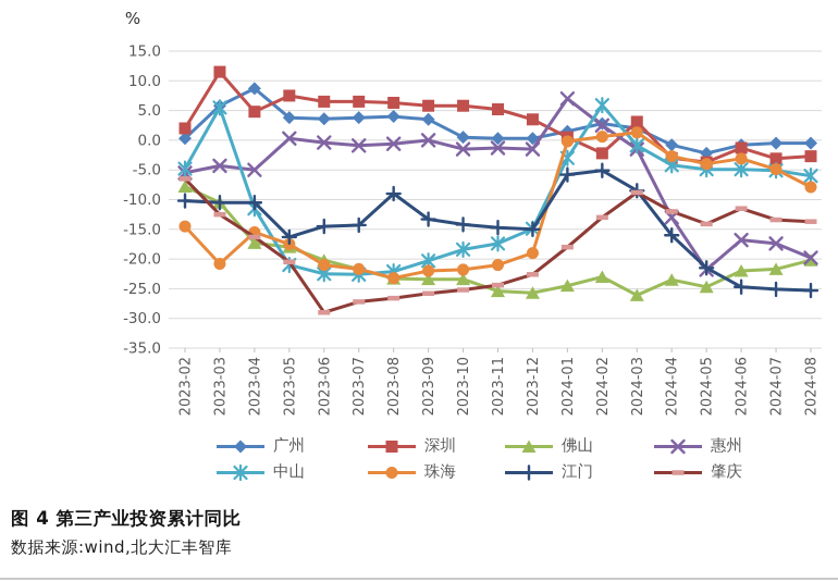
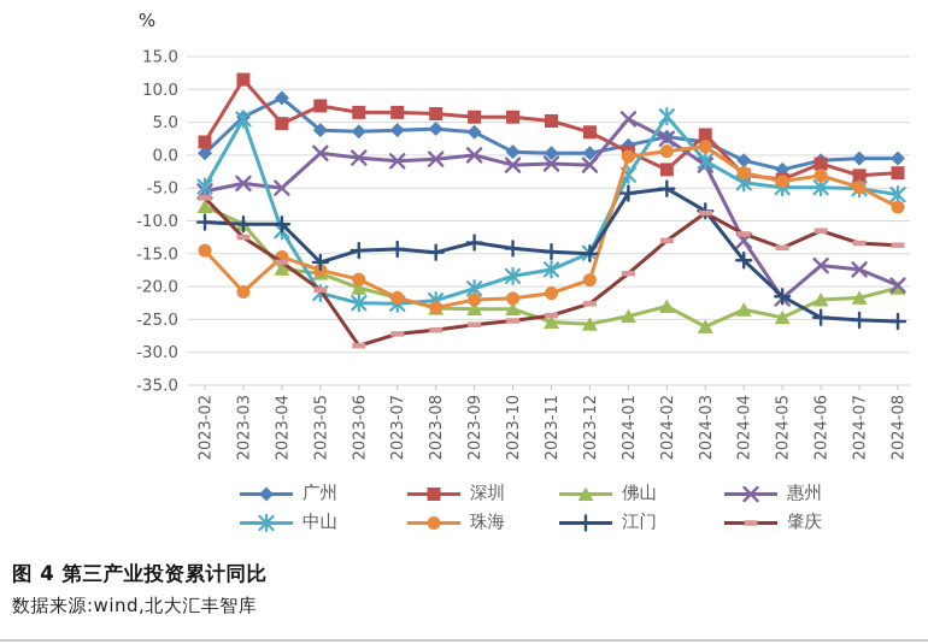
珠海/2023-06: -21 -> -19
江门/2023-08: -9 -> -15
惠州/2024-01: 7 -> 6
